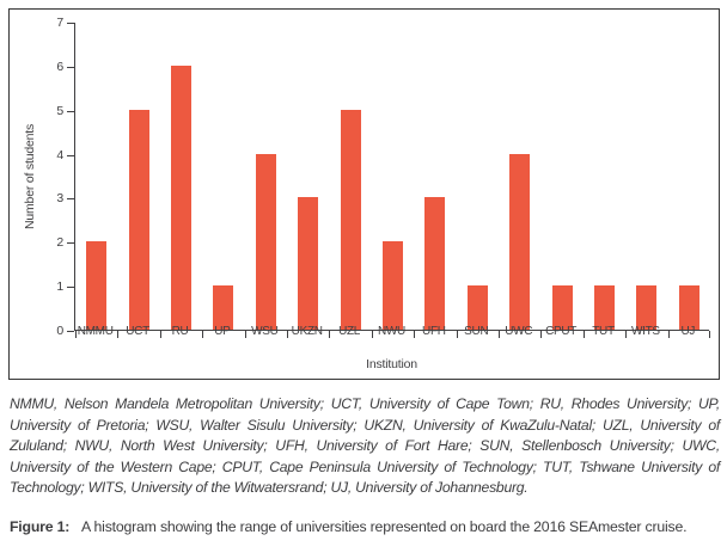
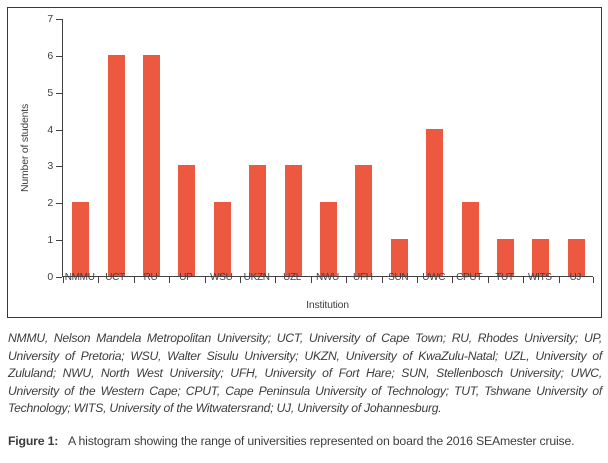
UCT: 5 -> 6
UP: 1 -> 3
WSU: 4 -> 2
UZL: 5 -> 3
CPUT: 1 -> 2
